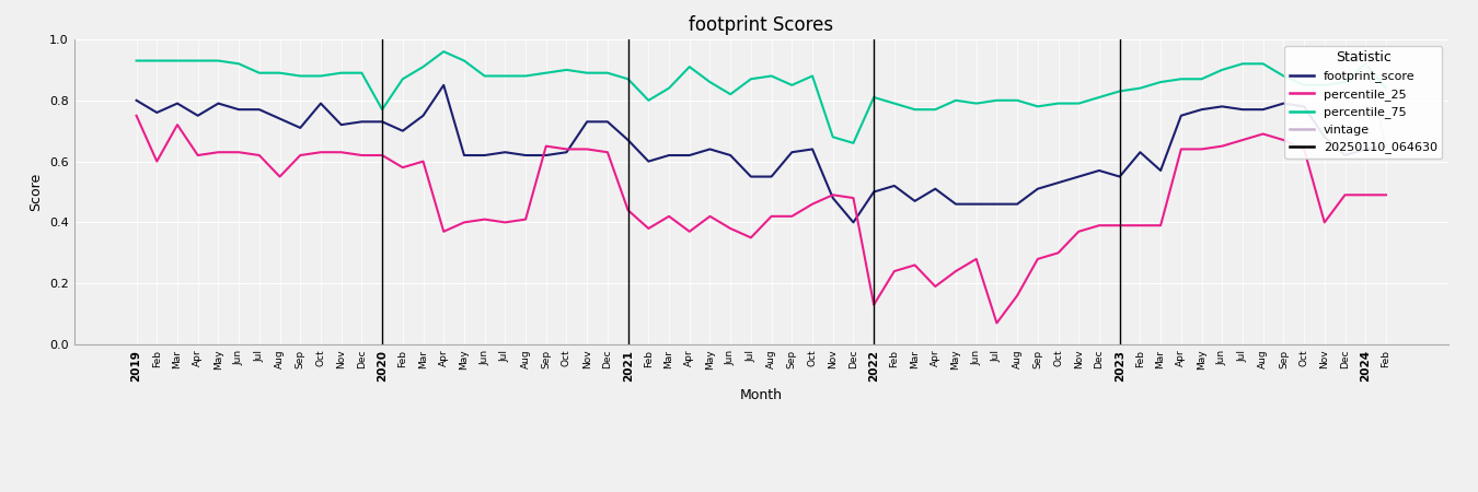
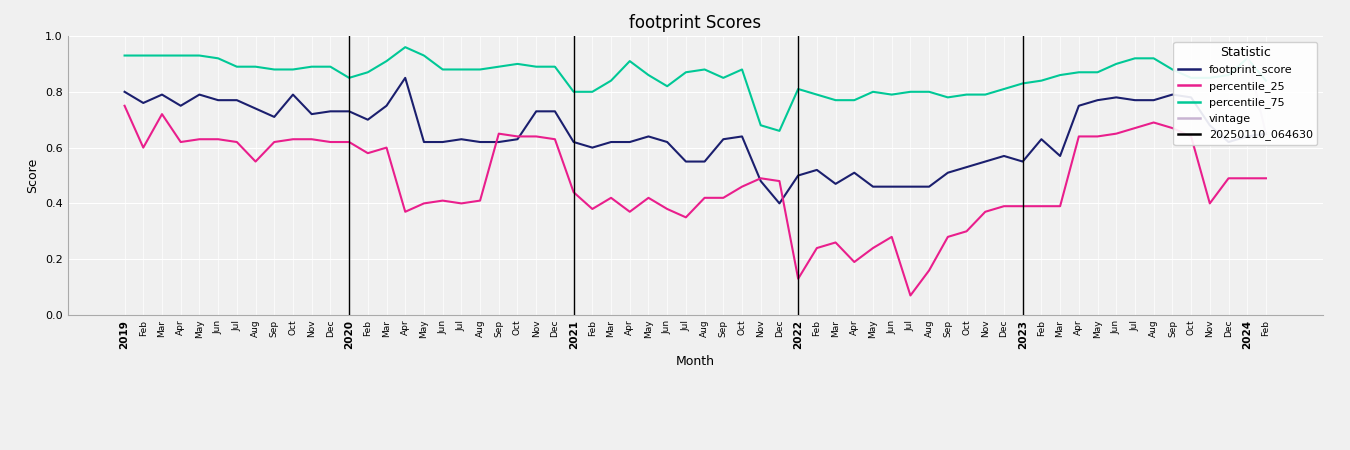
percentile_75/2020: 0.77 -> 0.85
footprint_score/2021: 0.67 -> 0.62
percentile_75/2021: 0.87 -> 0.80
